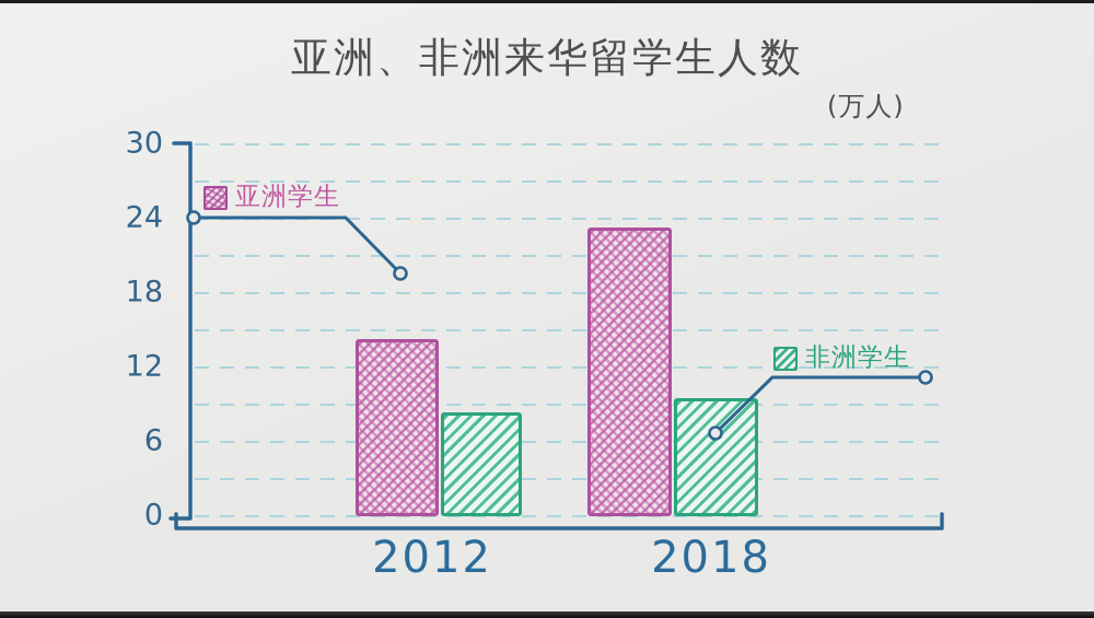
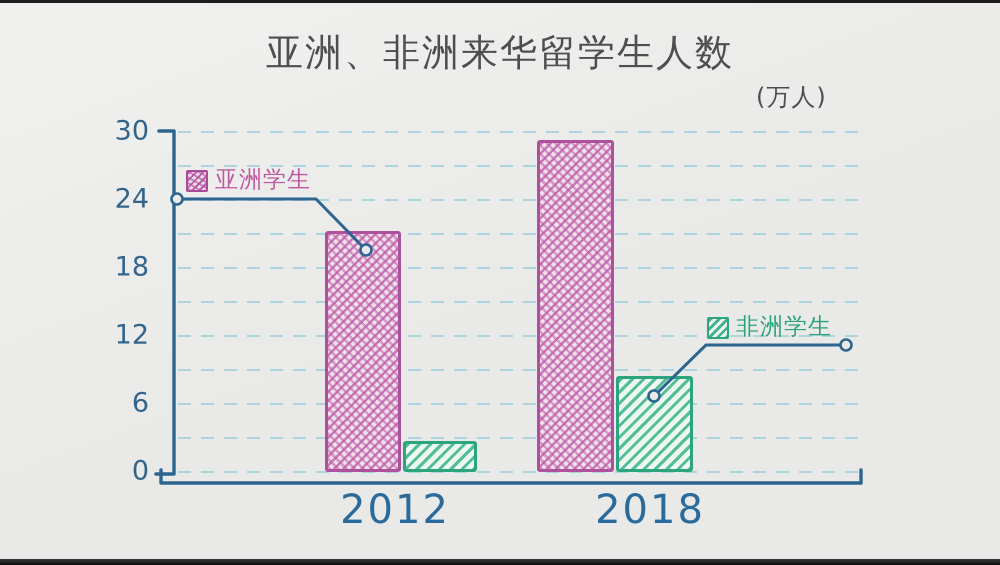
亚洲学生/2012: 14.3 -> 21.3
非洲学生/2012: 8.4 -> 2.7
亚洲学生/2018: 23.3 -> 29.3
非洲学生/2018: 9.5 -> 8.5
